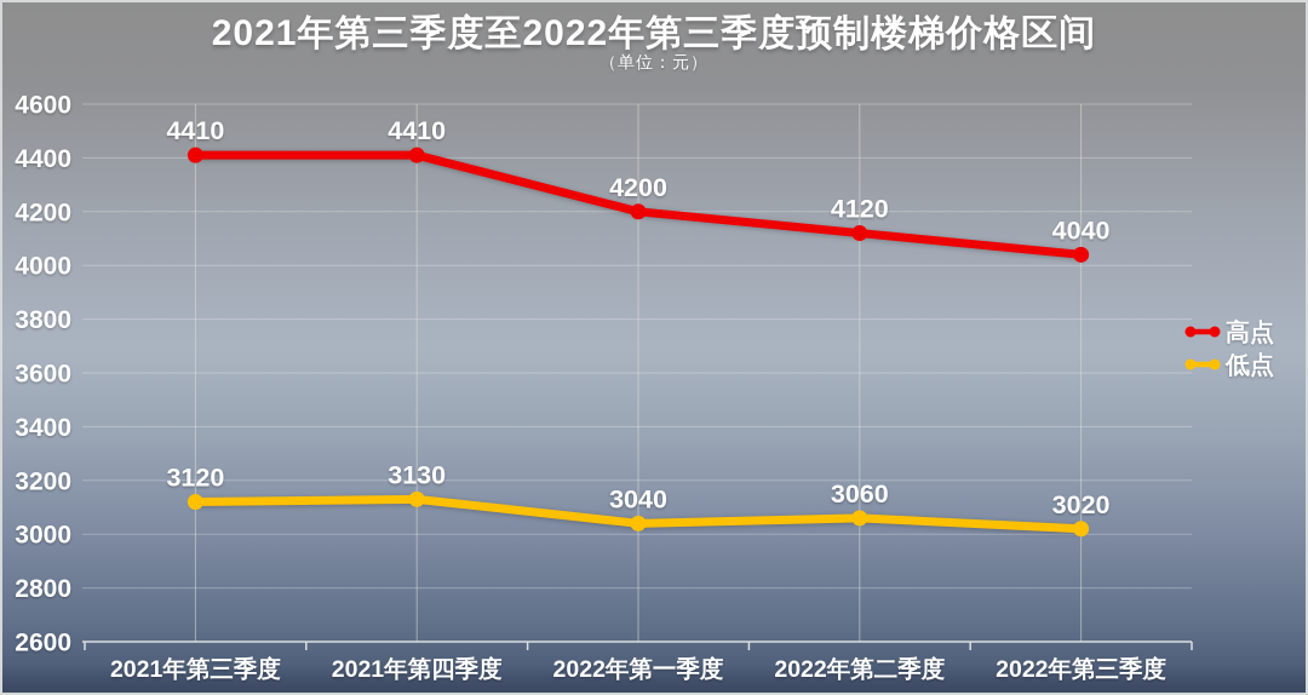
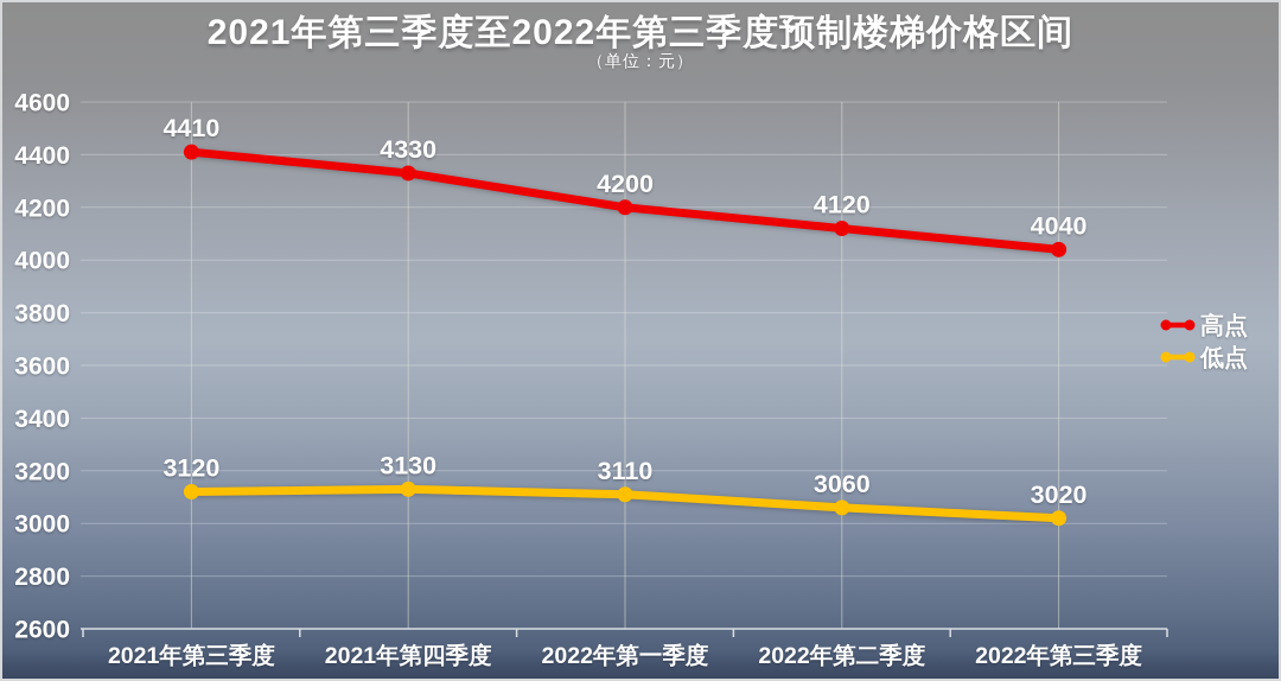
高点/2021年第四季度: 4410 -> 4330
低点/2022年第一季度: 3040 -> 3110
